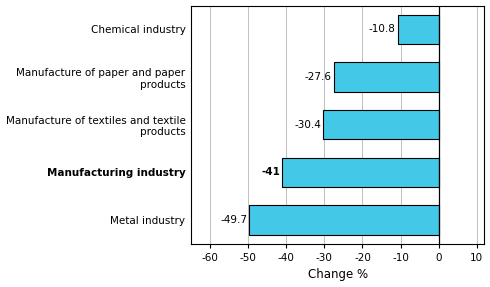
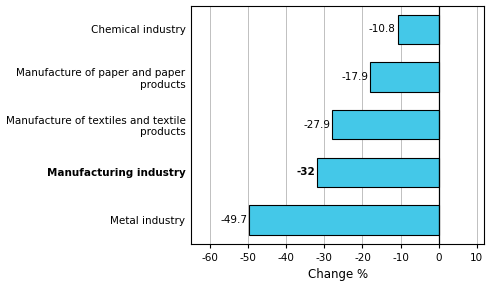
Manufacture of paper and paper products: -27.6 -> -17.9
Manufacture of textiles and textile products: -30.4 -> -27.9
Manufacturing industry: -41 -> -32
